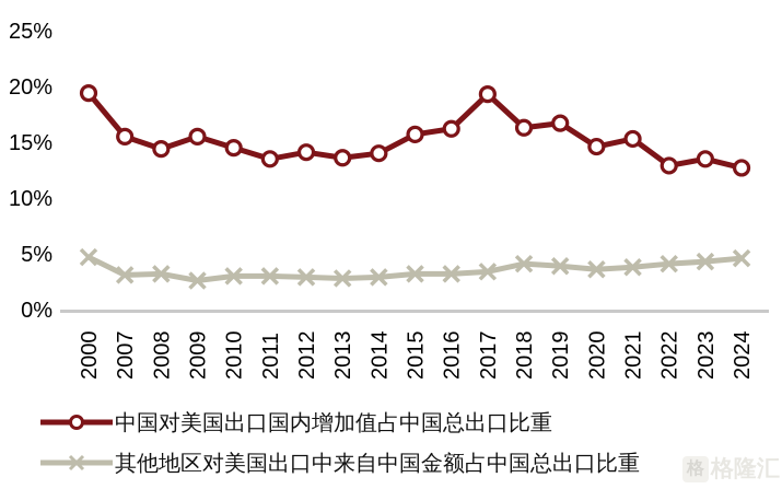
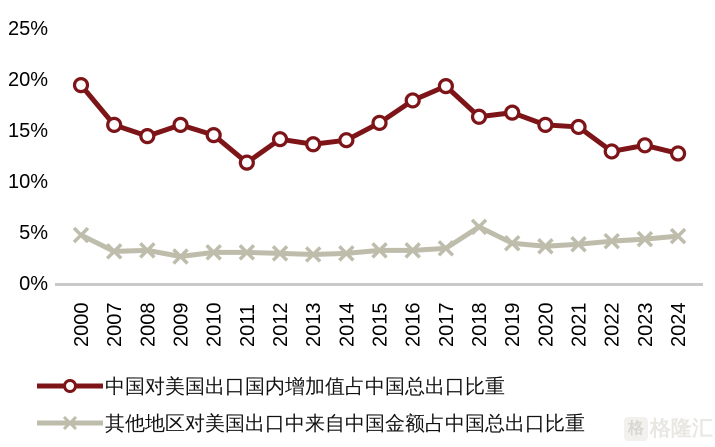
中国对美国出口国内增加值占中国总出口比重/2011: 13.5% -> 11.8%
中国对美国出口国内增加值占中国总出口比重/2016: 16.2% -> 17.9%
其他地区对美国出口中来自中国金额占中国总出口比重/2018: 4.1% -> 5.5%
中国对美国出口国内增加值占中国总出口比重/2020: 14.6% -> 15.5%
